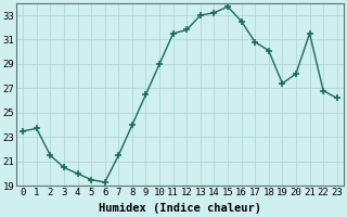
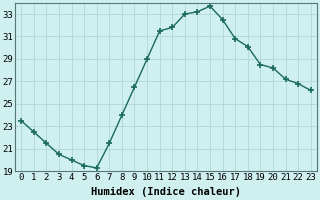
1: 23.7 -> 22.5
19: 27.4 -> 28.5
21: 31.5 -> 27.2
